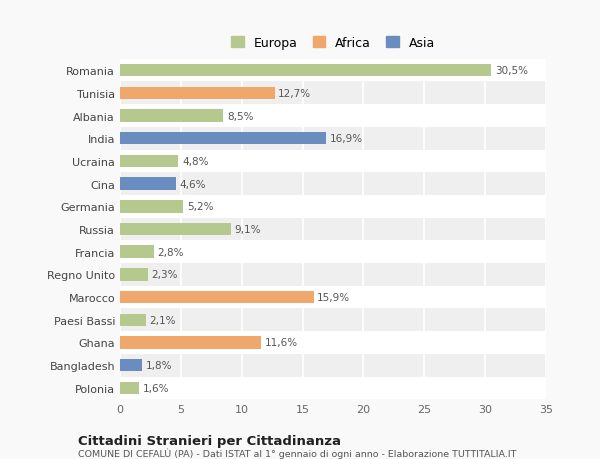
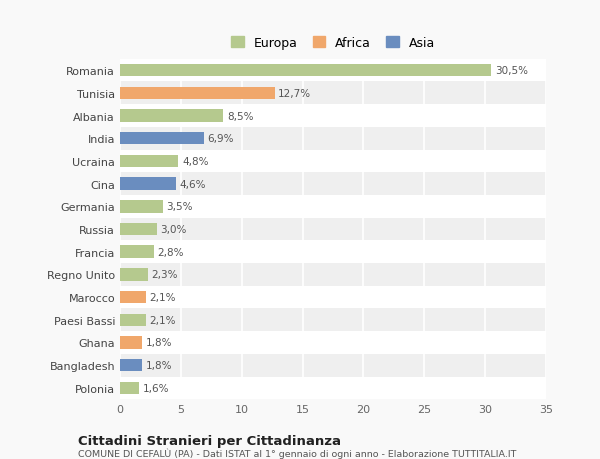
India: 16,9% -> 6,9%
Germania: 5,2% -> 3,5%
Russia: 9,1% -> 3,0%
Marocco: 15,9% -> 2,1%
Ghana: 11,6% -> 1,8%
